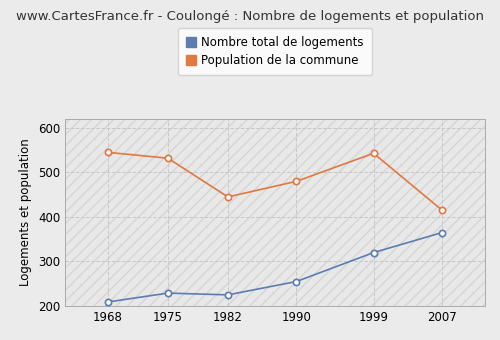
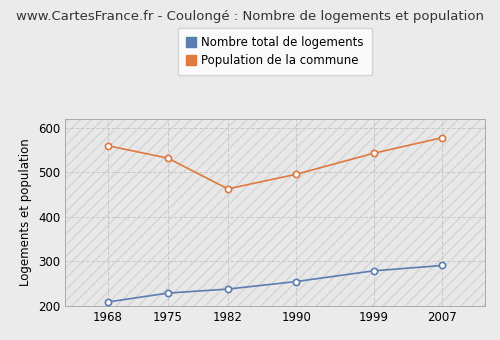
Population de la commune/1968: 545 -> 560
Nombre total de logements/1982: 225 -> 238
Population de la commune/1982: 445 -> 463
Population de la commune/1990: 480 -> 496
Nombre total de logements/1999: 320 -> 279
Nombre total de logements/2007: 365 -> 291
Population de la commune/2007: 415 -> 578
